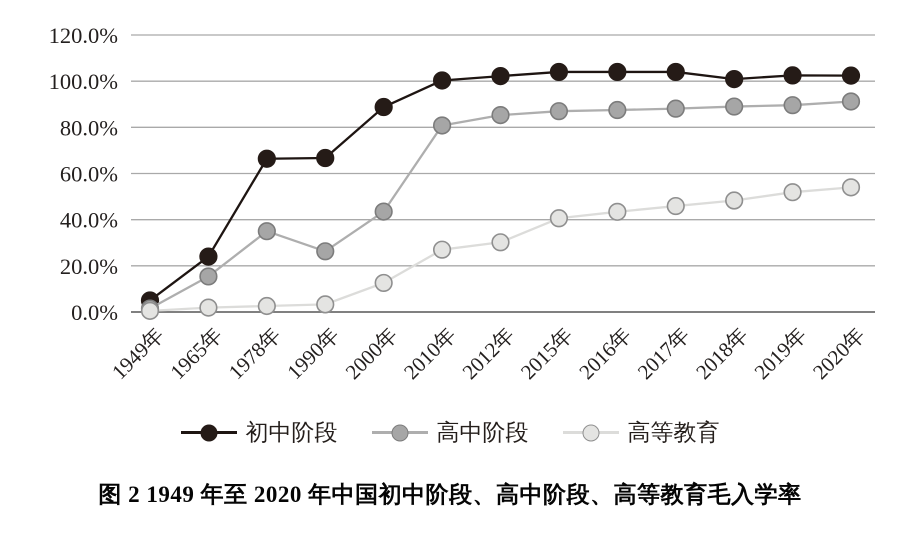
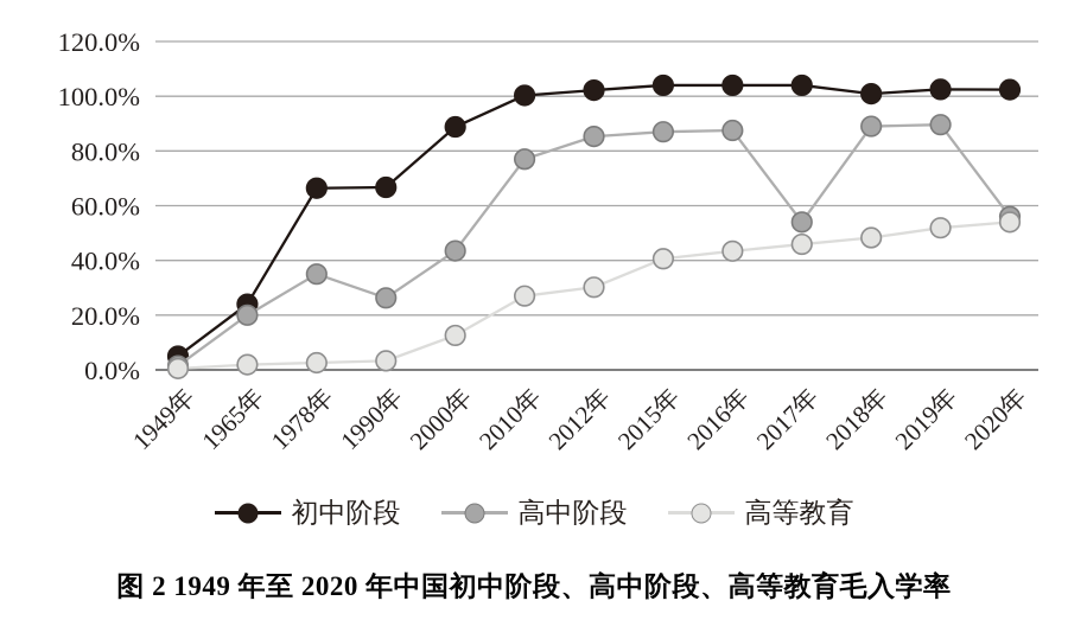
高中阶段/1965年: 15% -> 20%
高中阶段/2010年: 81% -> 77%
高中阶段/2017年: 88% -> 54%
高中阶段/2020年: 91% -> 56%
